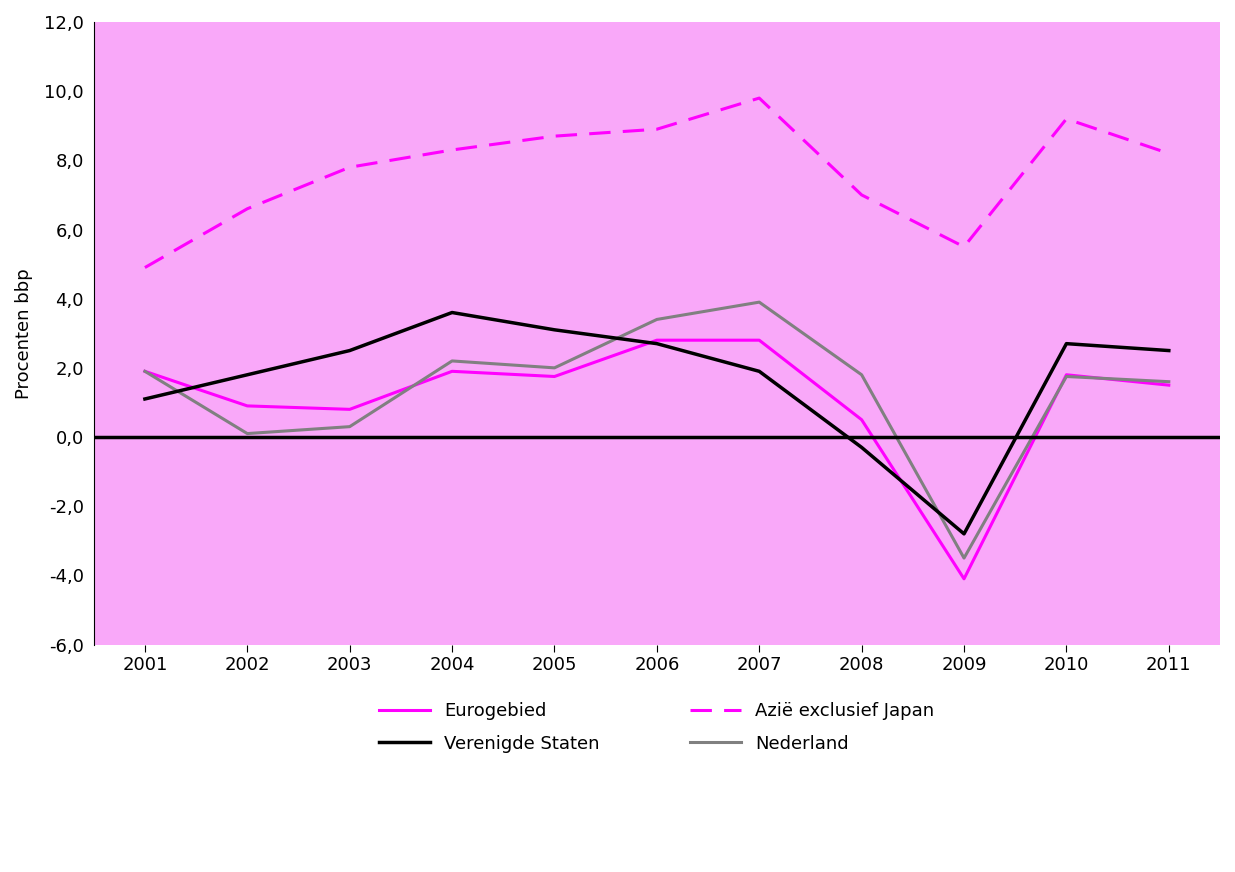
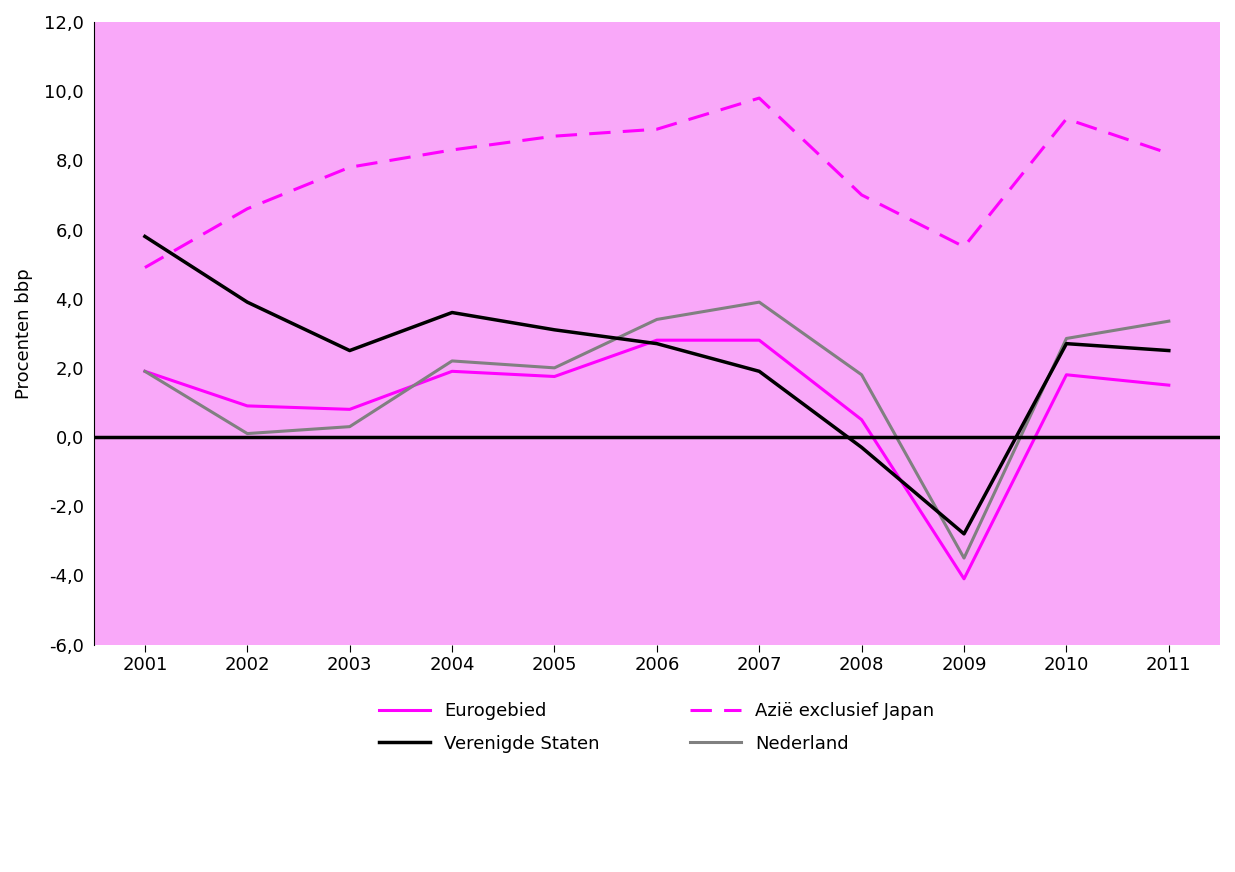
Verenigde Staten/2001: 1,1 -> 5,8
Verenigde Staten/2002: 1,8 -> 3,9
Nederland/2010: 1,75 -> 2,85
Nederland/2011: 1,60 -> 3,35
